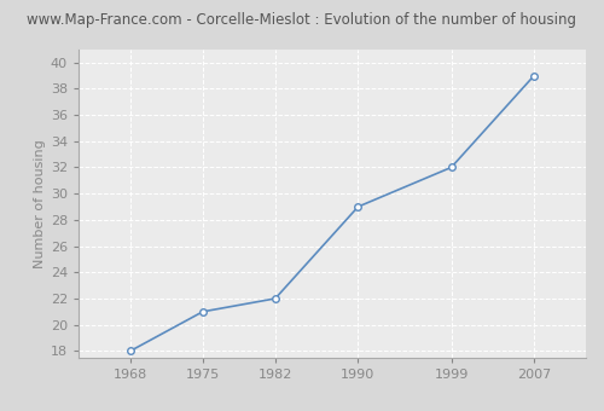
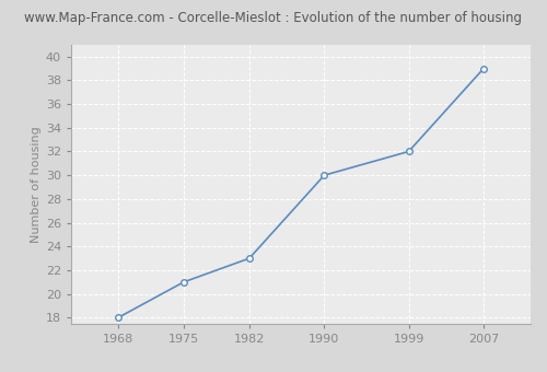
1982: 22 -> 23
1990: 29 -> 30
